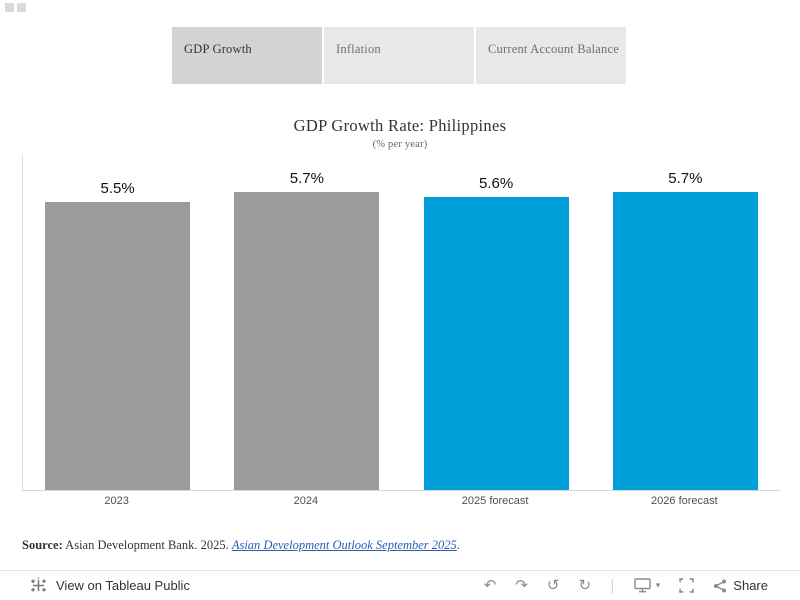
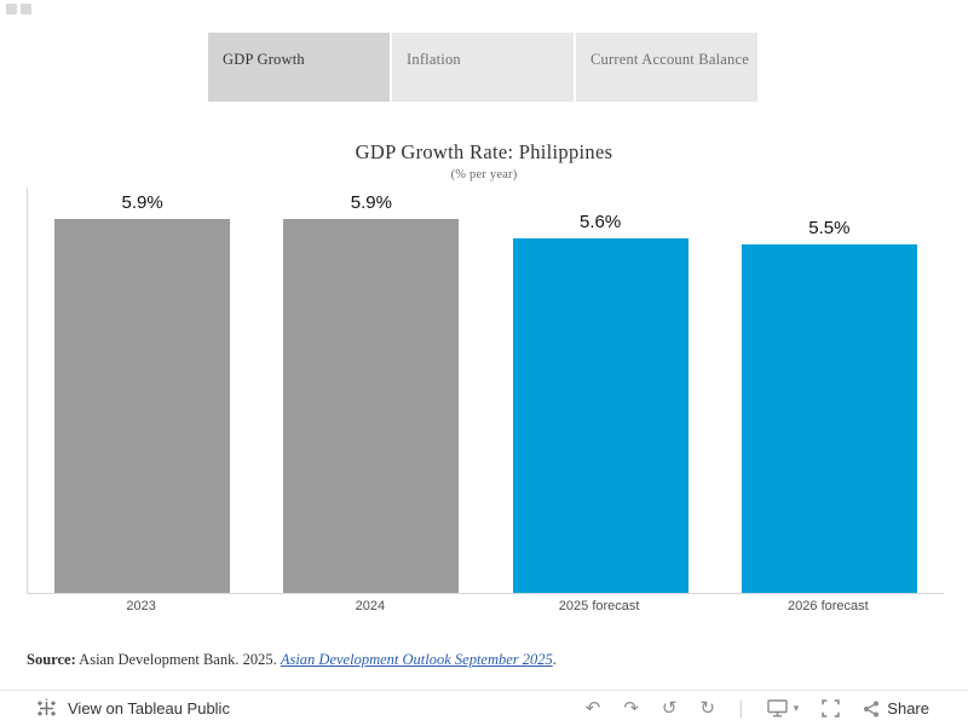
2023: 5.5% -> 5.9%
2024: 5.7% -> 5.9%
2026 forecast: 5.7% -> 5.5%
